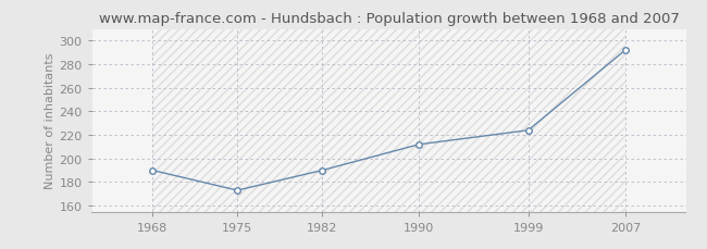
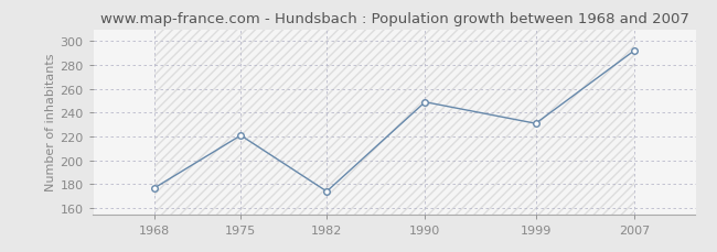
1968: 190 -> 177
1975: 173 -> 221
1982: 190 -> 174
1990: 212 -> 249
1999: 224 -> 231
